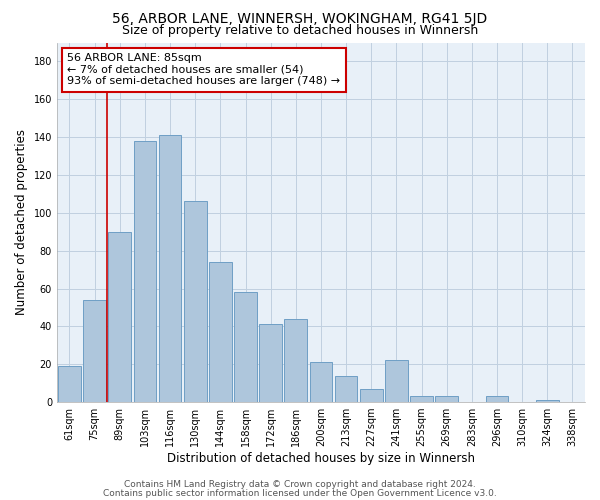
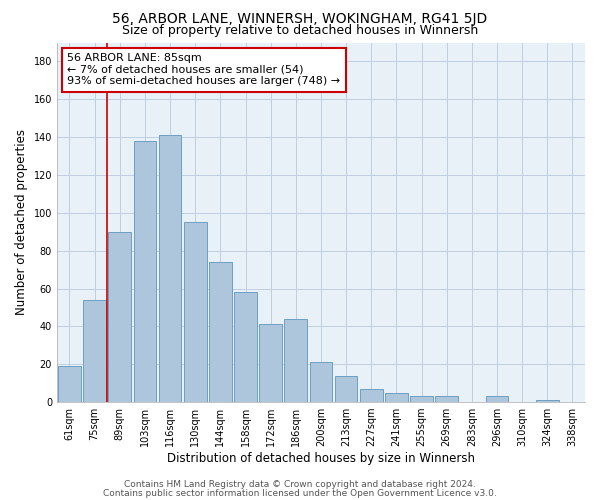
130sqm: 106 -> 95
241sqm: 22 -> 5
